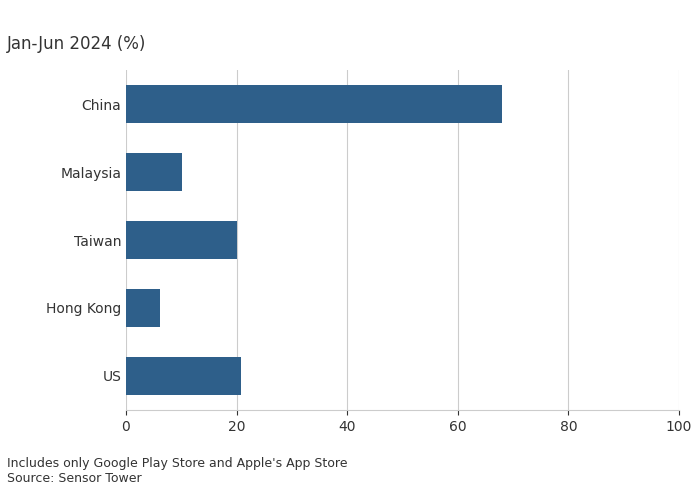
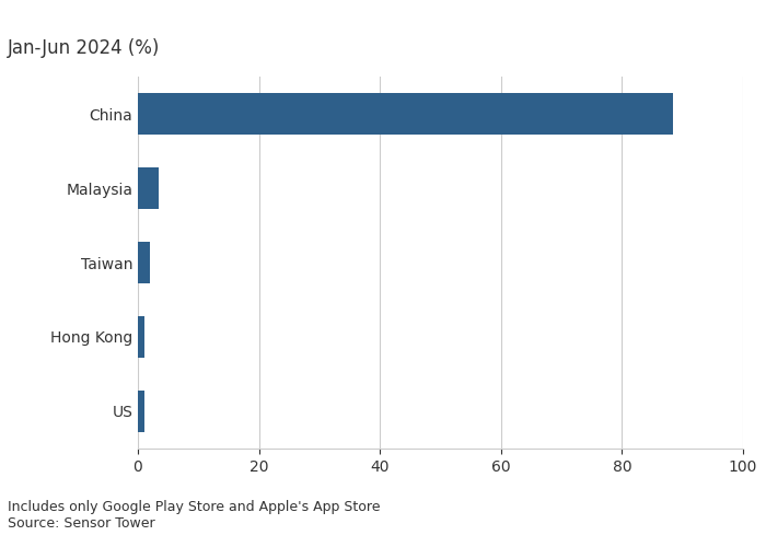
China: 68.0 -> 88.5
Malaysia: 10.2 -> 3.5
Taiwan: 20.0 -> 2.0
Hong Kong: 6.2 -> 1.0
US: 20.8 -> 1.0
